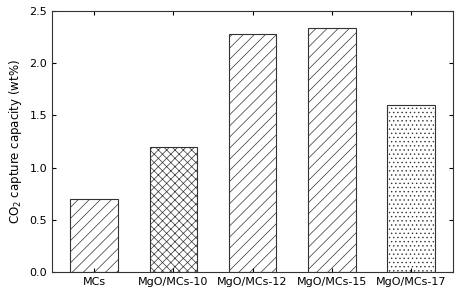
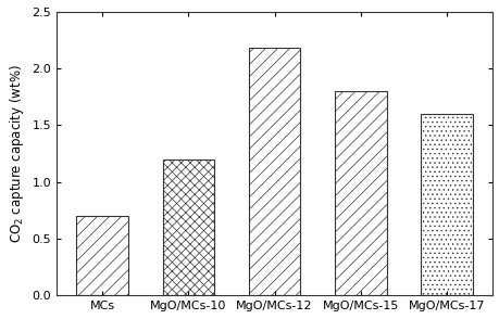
MgO/MCs-12: 2.28 -> 2.18
MgO/MCs-15: 2.34 -> 1.80
